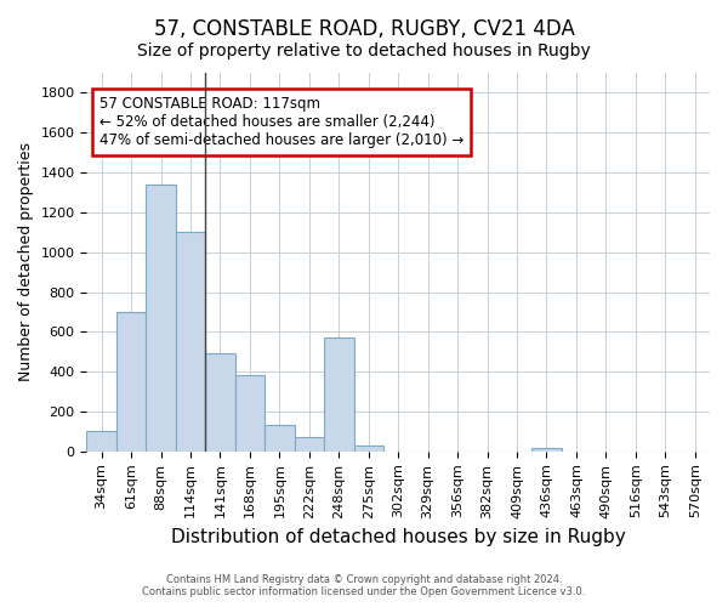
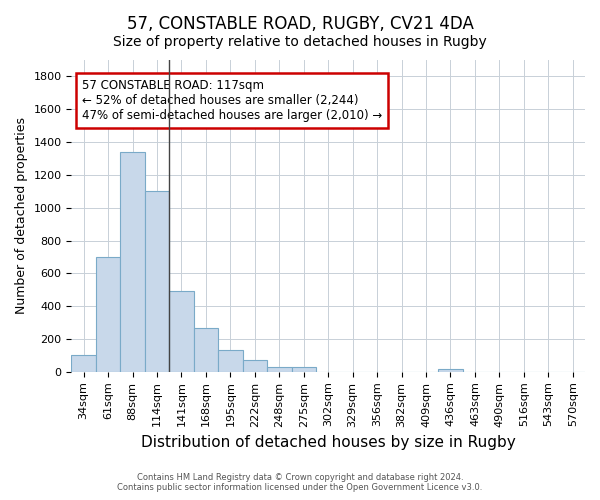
168sqm: 380 -> 270
248sqm: 570 -> 30
